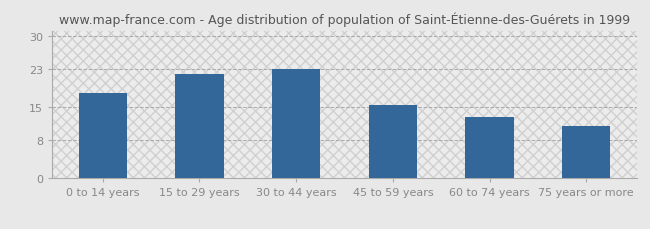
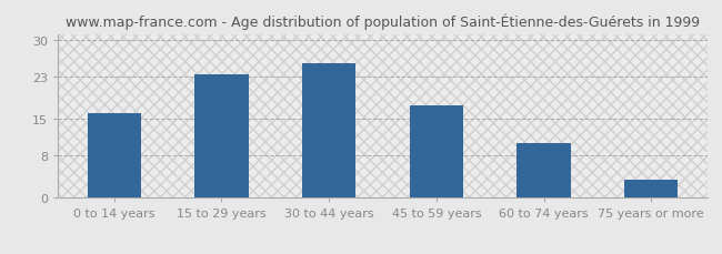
0 to 14 years: 18.0 -> 16.0
15 to 29 years: 22.0 -> 23.5
30 to 44 years: 23.0 -> 25.5
45 to 59 years: 15.5 -> 17.5
60 to 74 years: 13.0 -> 10.5
75 years or more: 11.0 -> 3.5
